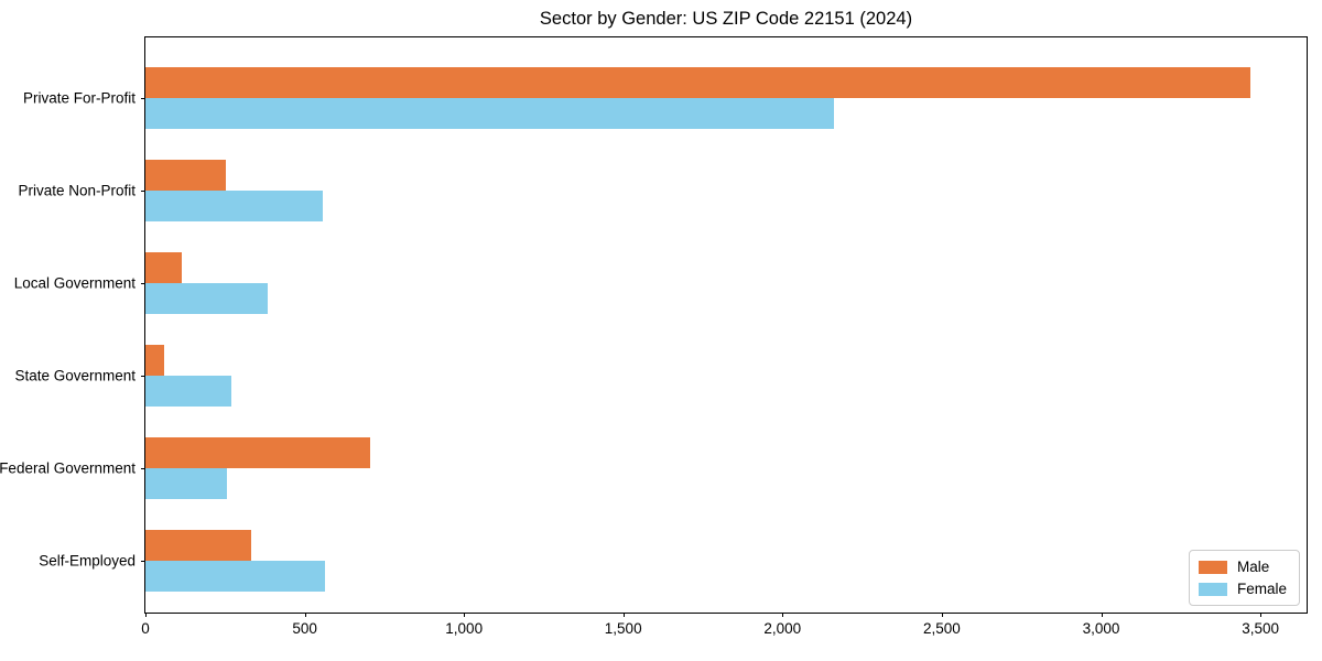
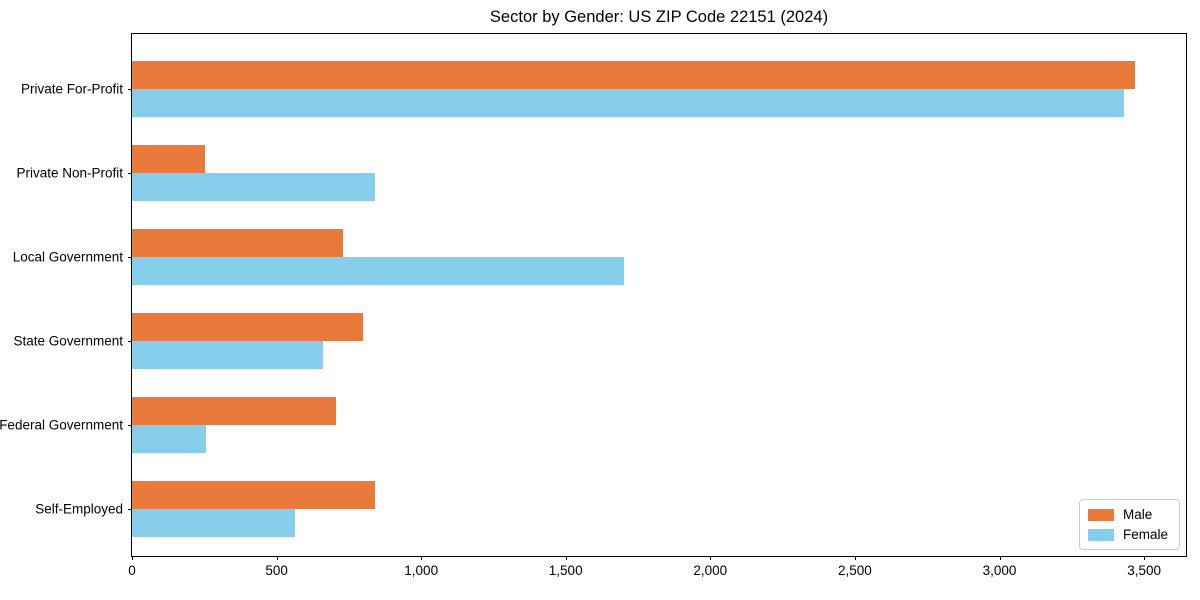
Female/Private For-Profit: 2160 -> 3430
Female/Private Non-Profit: 560 -> 840
Male/Local Government: 110 -> 730
Female/Local Government: 380 -> 1700
Male/State Government: 60 -> 800
Female/State Government: 270 -> 660
Male/Self-Employed: 330 -> 840
